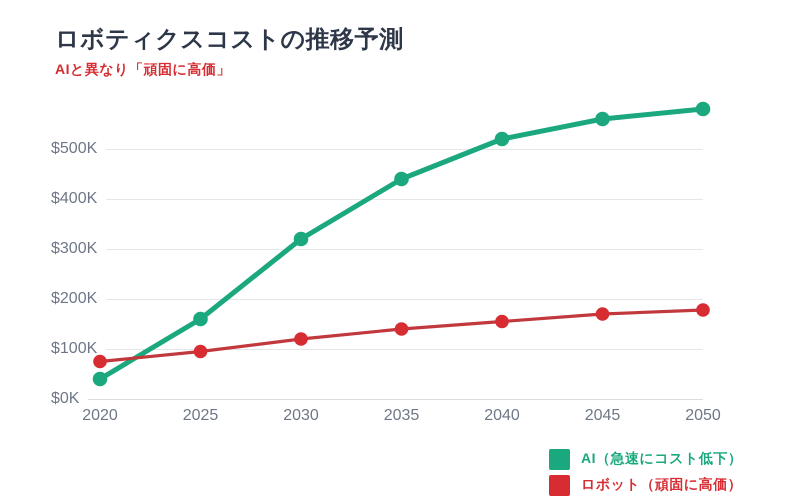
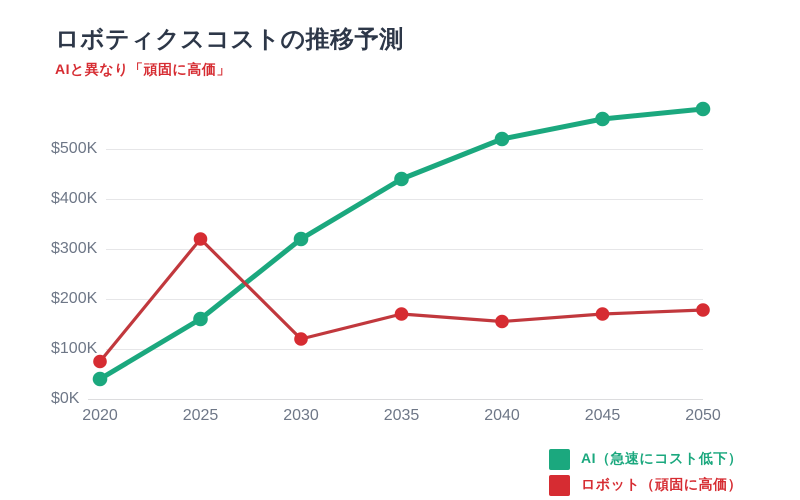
ロボット（頑固に高価）/2025: $100K -> $320K
ロボット（頑固に高価）/2035: $140K -> $170K
